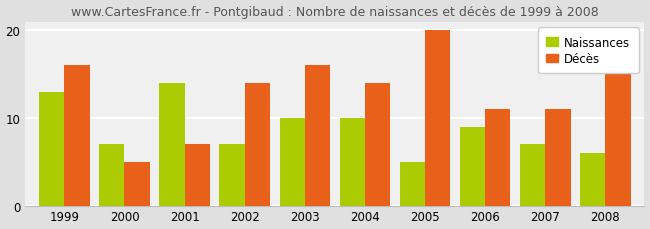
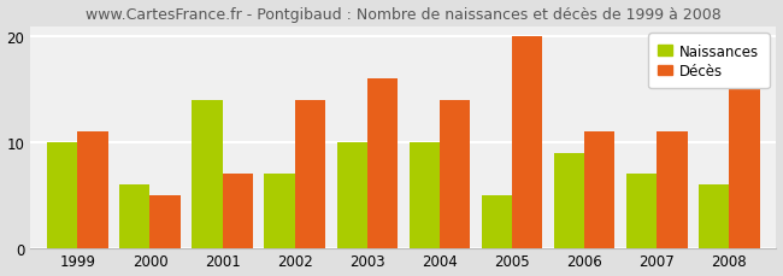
Naissances/1999: 13 -> 10
Décès/1999: 16 -> 11
Naissances/2000: 7 -> 6
